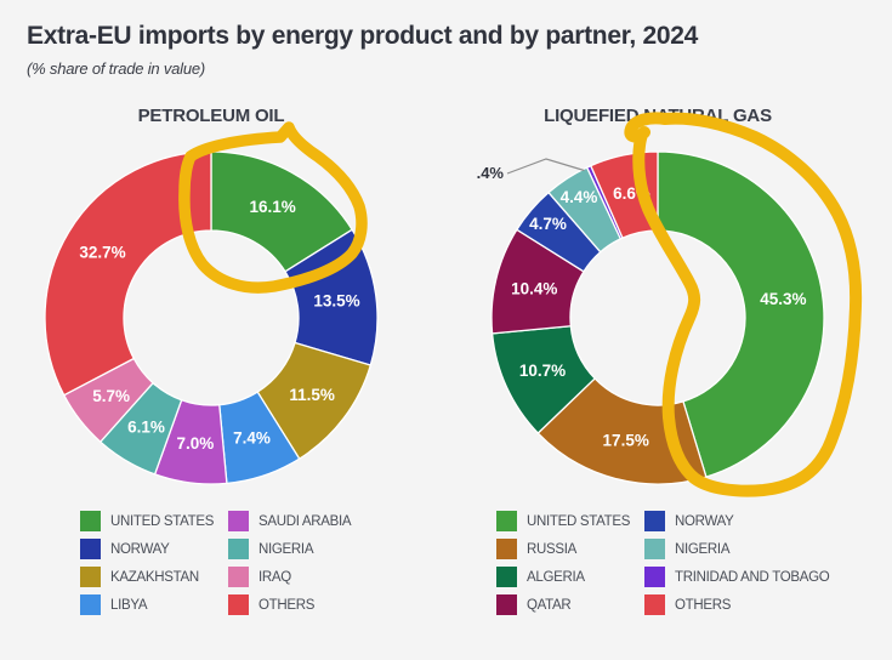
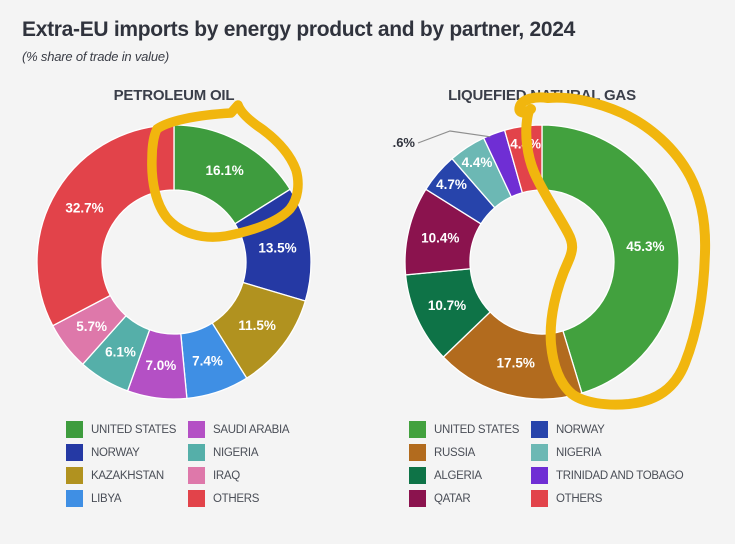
LIQUEFIED NATURAL GAS/TRINIDAD AND TOBAGO: 0.4% -> 2.6%
LIQUEFIED NATURAL GAS/OTHERS: 6.6% -> 4.4%
